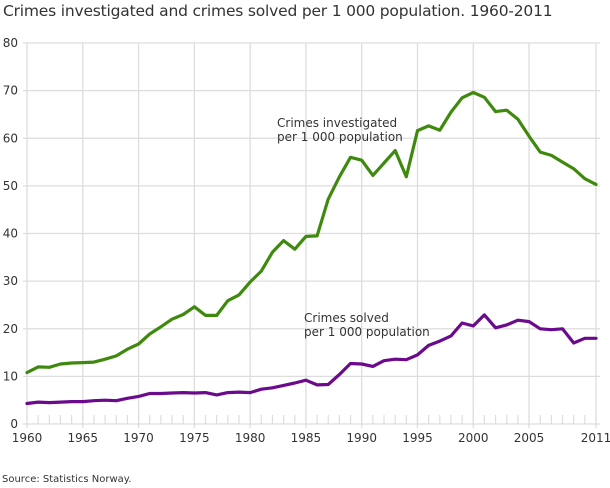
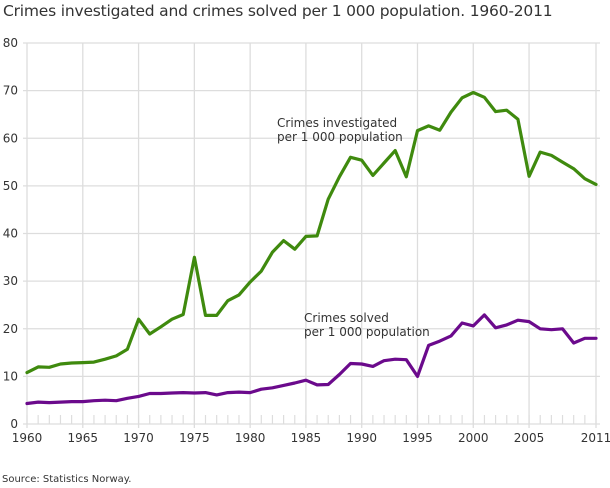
Crimes investigated per 1 000 population/1970: 17 -> 22
Crimes investigated per 1 000 population/1975: 25 -> 35
Crimes solved per 1 000 population/1995: 14 -> 10
Crimes investigated per 1 000 population/2005: 60 -> 52
